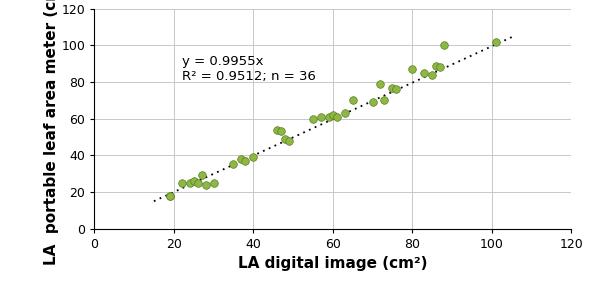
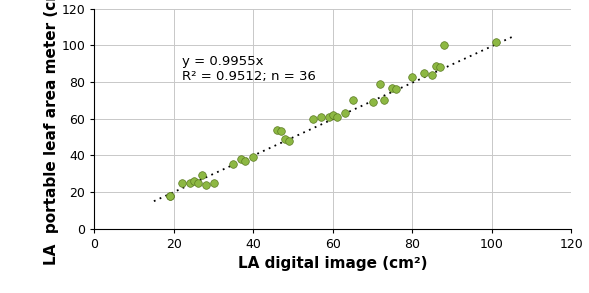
80: 87 -> 83
